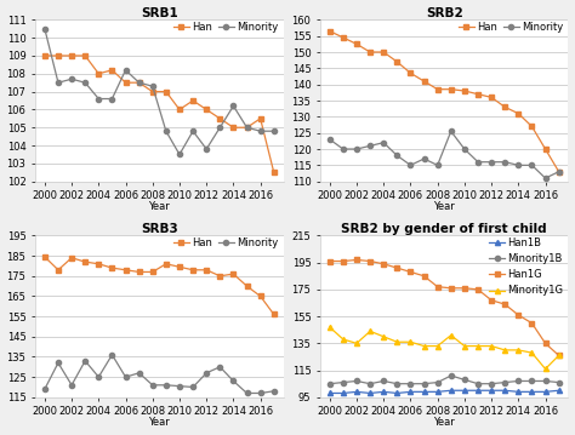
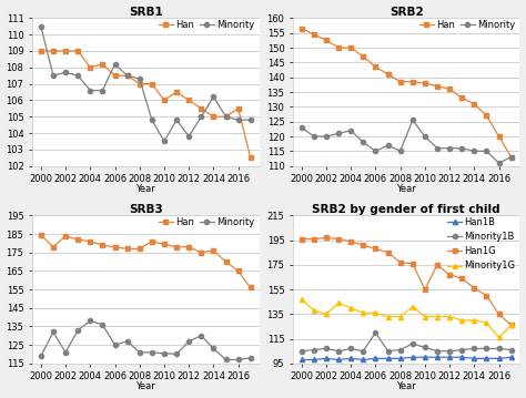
SRB3/Minority/2004: 125 -> 138
SRB2 by gender of first child/Minority1B/2006: 105 -> 120
SRB2 by gender of first child/Han1G/2010: 176 -> 155
